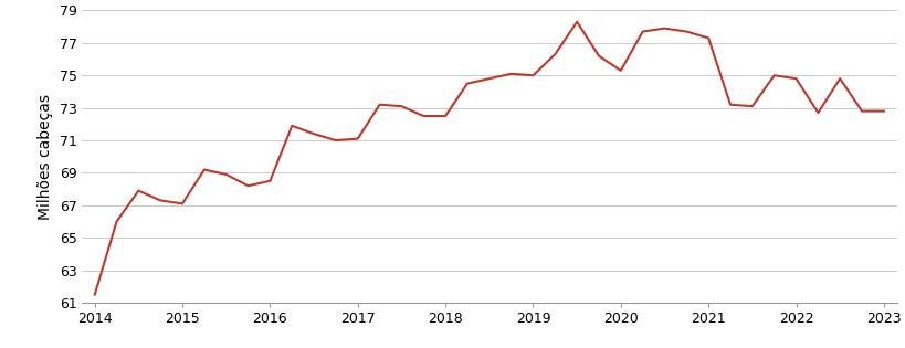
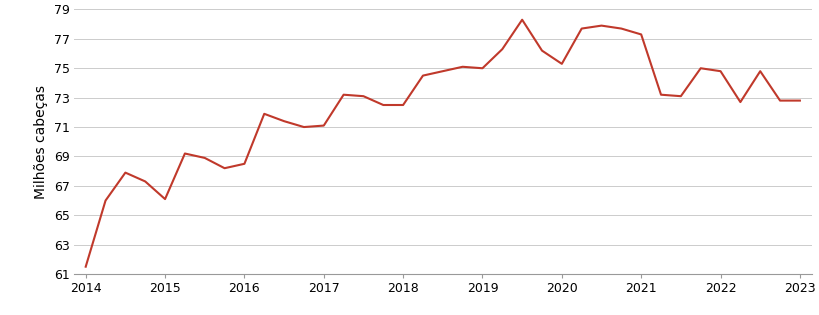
2015: 67.1 -> 66.1
